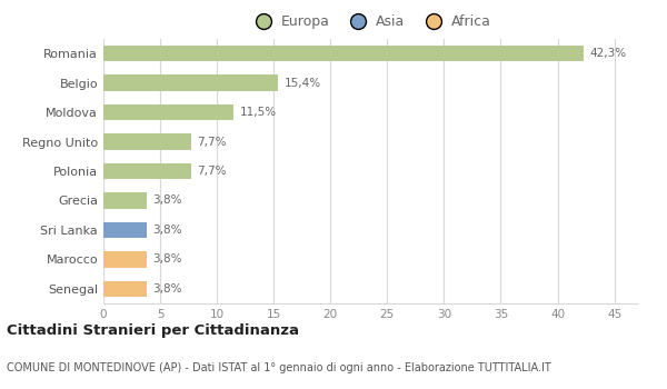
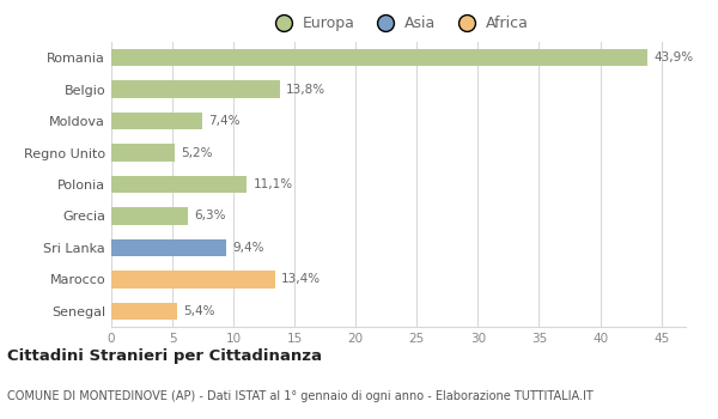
Romania: 42,3% -> 43,9%
Belgio: 15,4% -> 13,8%
Moldova: 11,5% -> 7,4%
Regno Unito: 7,7% -> 5,2%
Polonia: 7,7% -> 11,1%
Grecia: 3,8% -> 6,3%
Sri Lanka: 3,8% -> 9,4%
Marocco: 3,8% -> 13,4%
Senegal: 3,8% -> 5,4%
